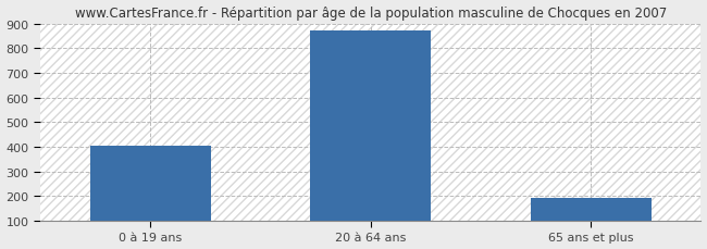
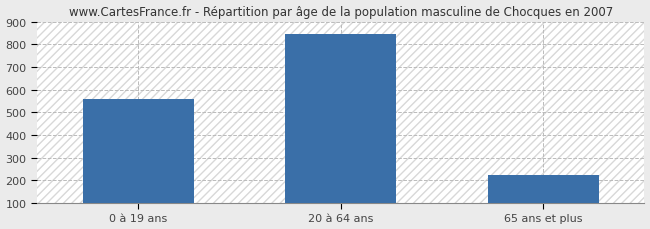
0 à 19 ans: 405 -> 560
20 à 64 ans: 873 -> 845
65 ans et plus: 193 -> 225
